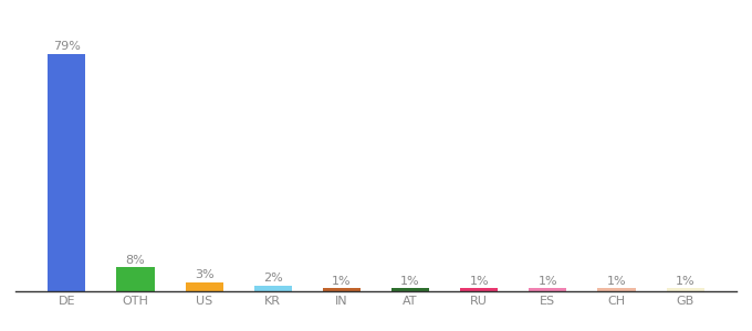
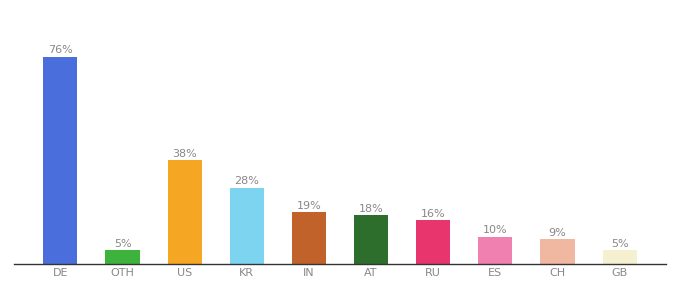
DE: 79% -> 76%
OTH: 8% -> 5%
US: 3% -> 38%
KR: 2% -> 28%
IN: 1% -> 19%
AT: 1% -> 18%
RU: 1% -> 16%
ES: 1% -> 10%
CH: 1% -> 9%
GB: 1% -> 5%
